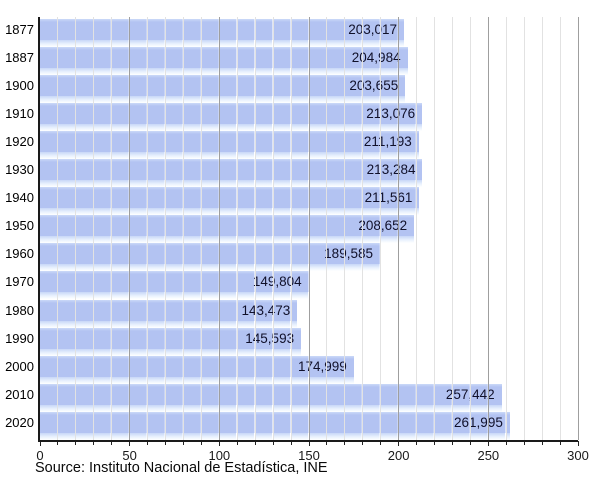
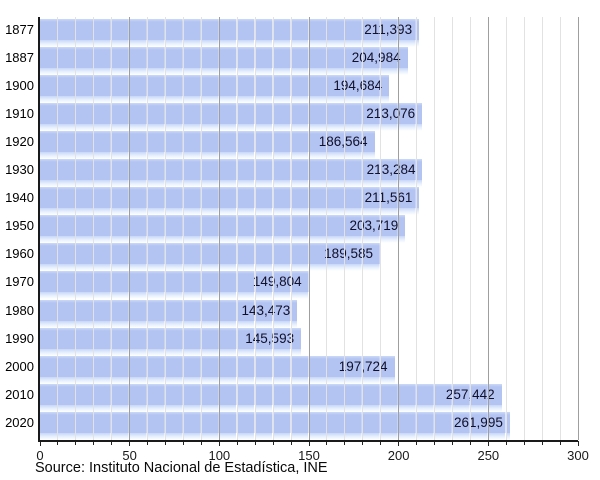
1877: 203,017 -> 211,393
1900: 203,655 -> 194,684
1920: 211,193 -> 186,564
1950: 208,652 -> 203,719
2000: 174,999 -> 197,724
